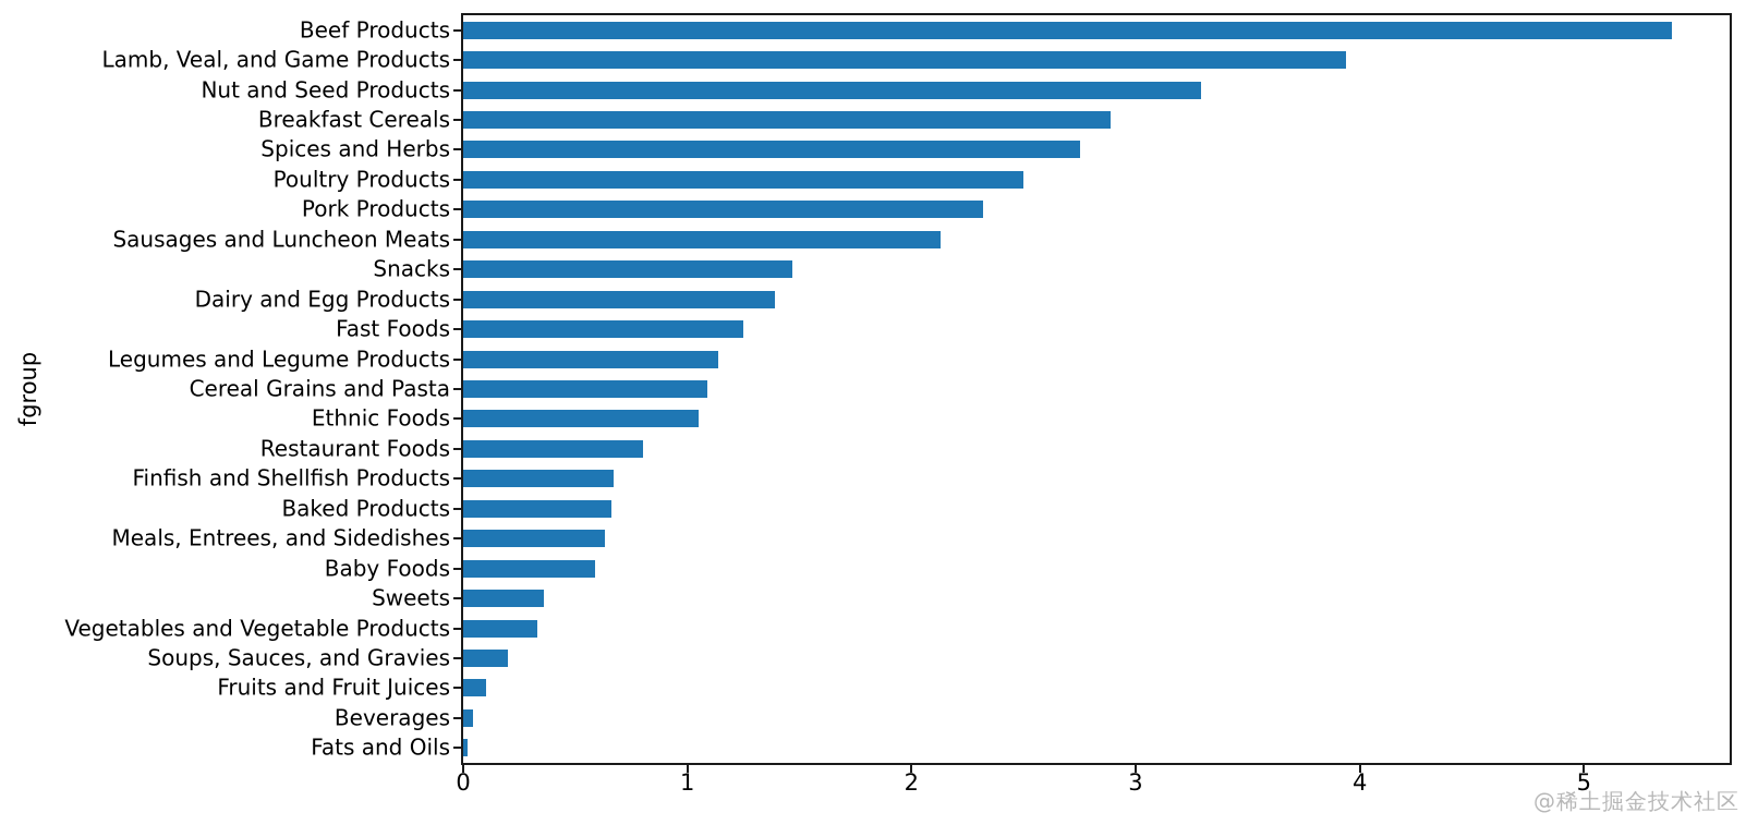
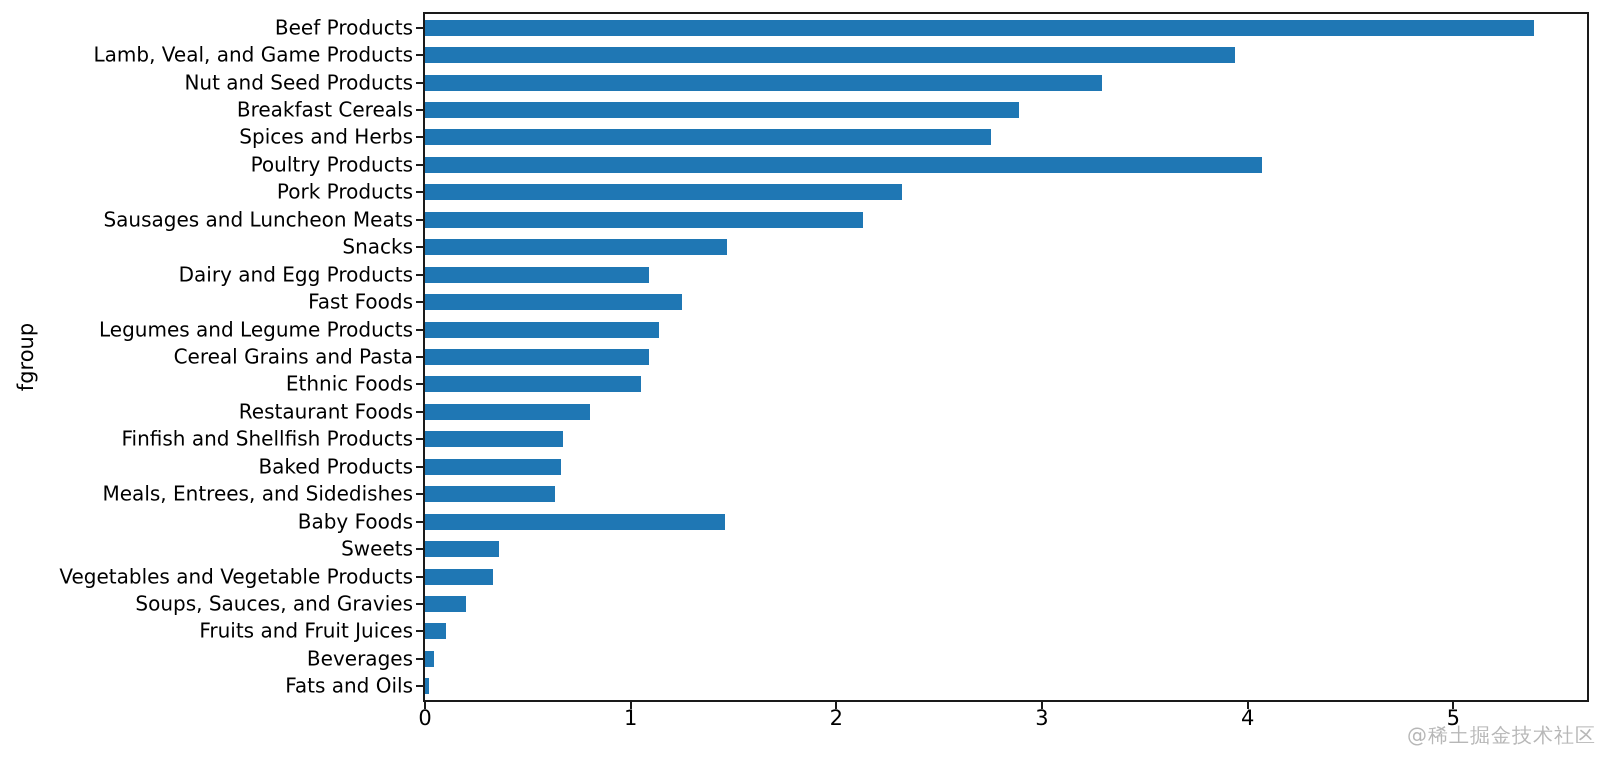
Poultry Products: 2.50 -> 4.07
Dairy and Egg Products: 1.39 -> 1.09
Baby Foods: 0.59 -> 1.46
